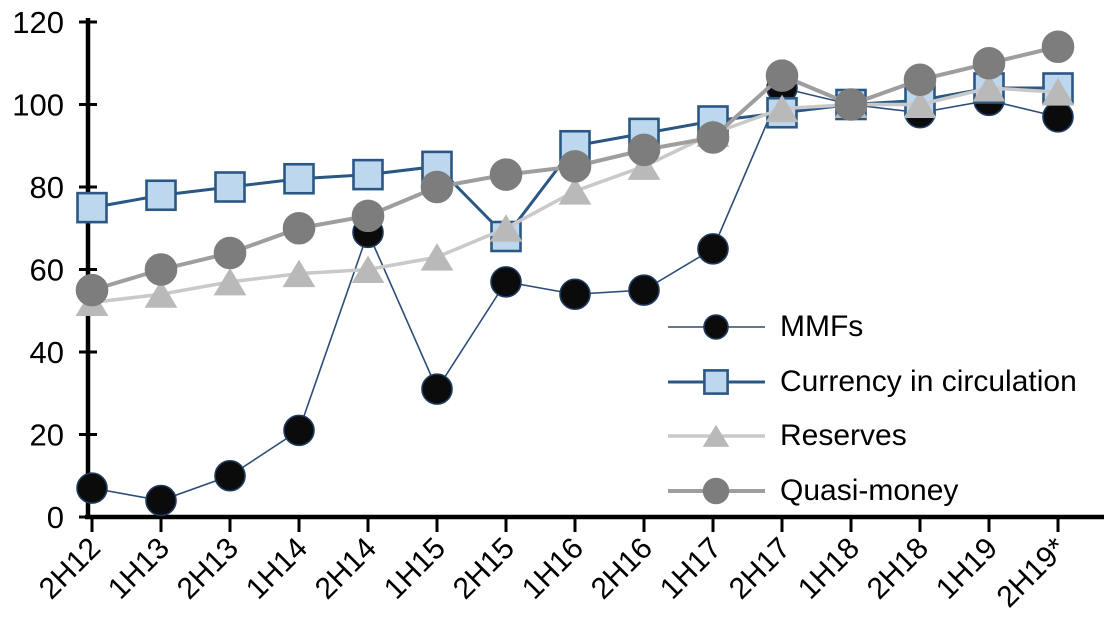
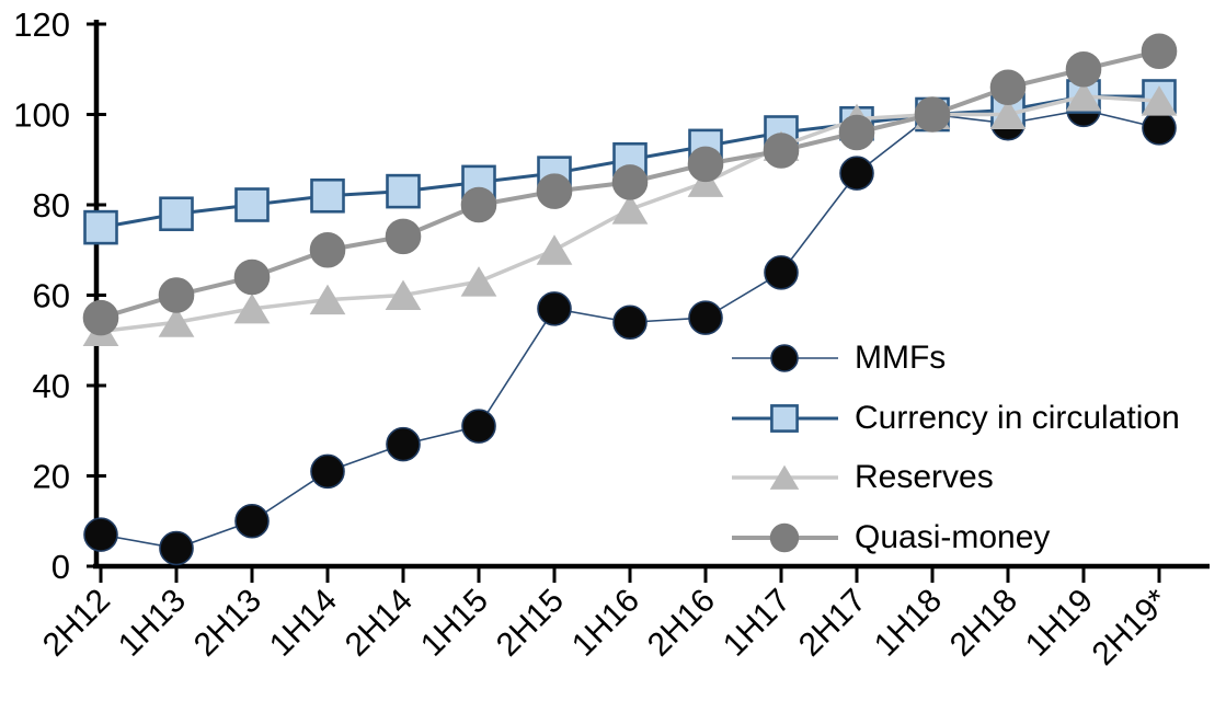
MMFs/2H14: 69 -> 27
Currency in circulation/2H15: 68 -> 87
MMFs/2H17: 104 -> 87
Quasi-money/2H17: 107 -> 96
